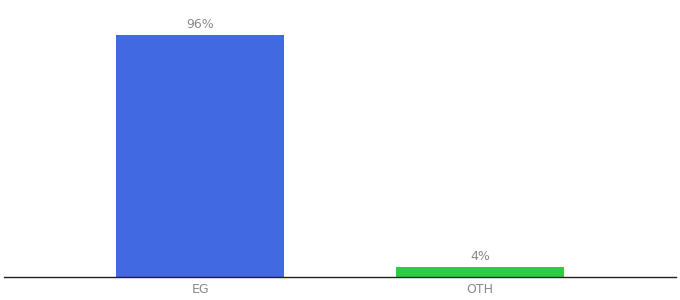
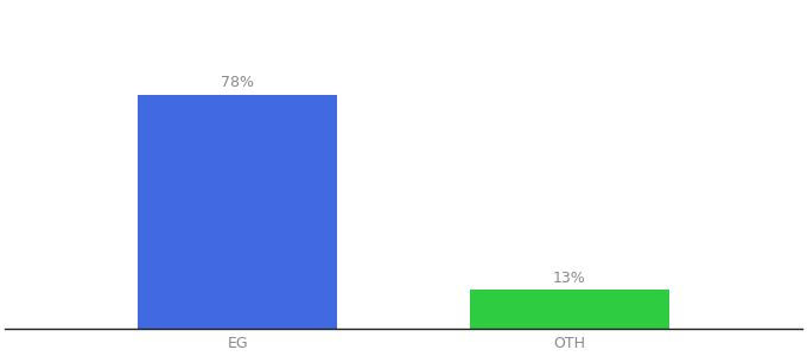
EG: 96% -> 78%
OTH: 4% -> 13%
